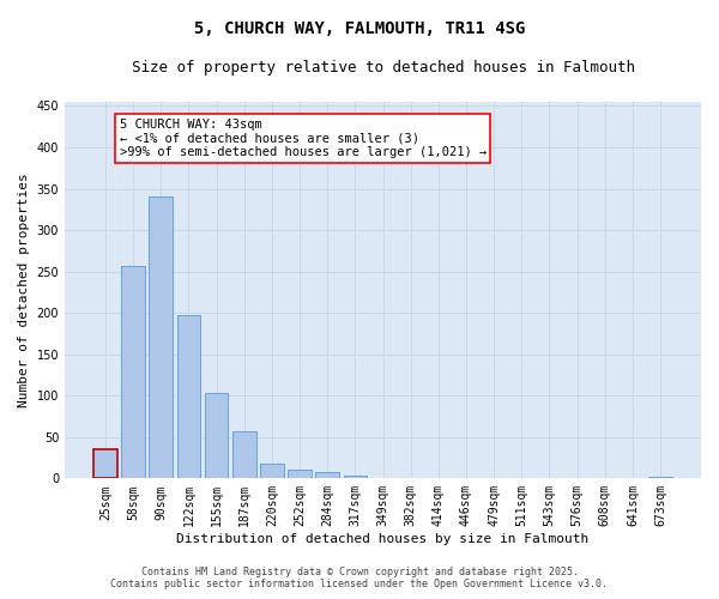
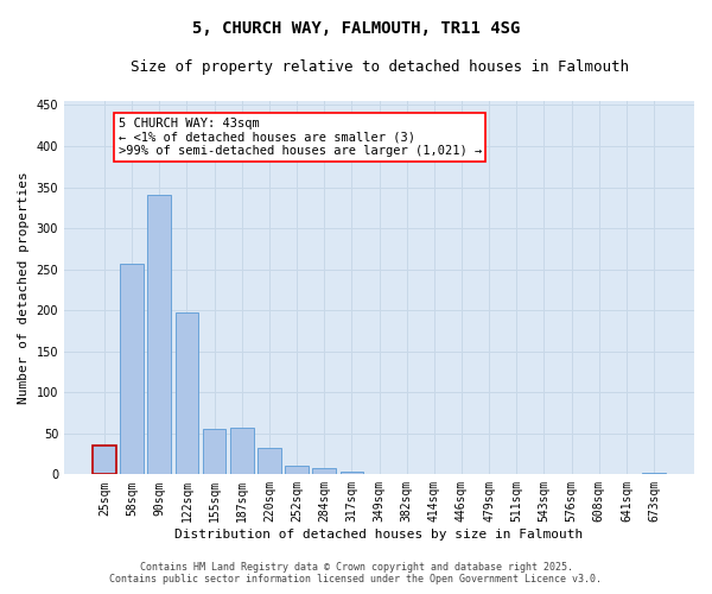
155sqm: 103 -> 56
220sqm: 18 -> 32
